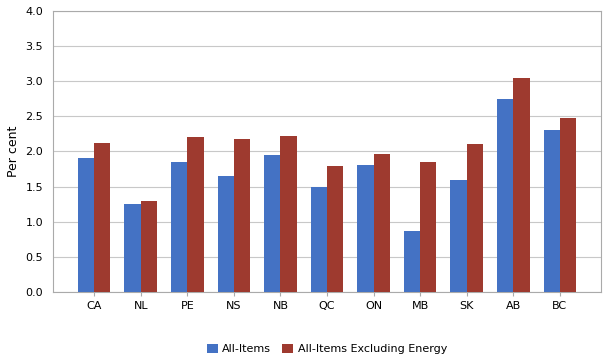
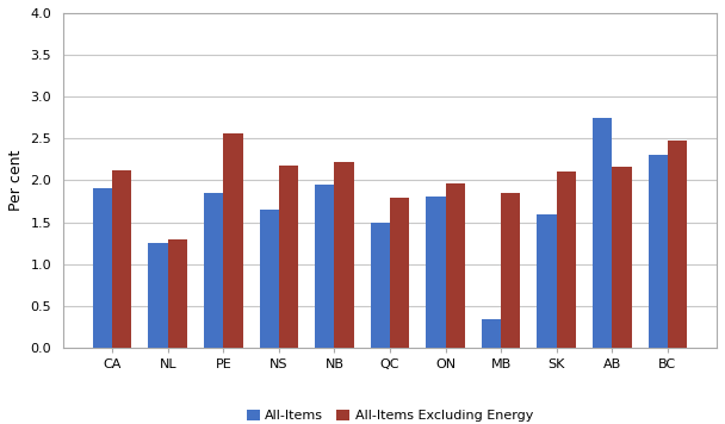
All-Items Excluding Energy/PE: 2.20 -> 2.56
All-Items/MB: 0.87 -> 0.34
All-Items Excluding Energy/AB: 3.04 -> 2.16
